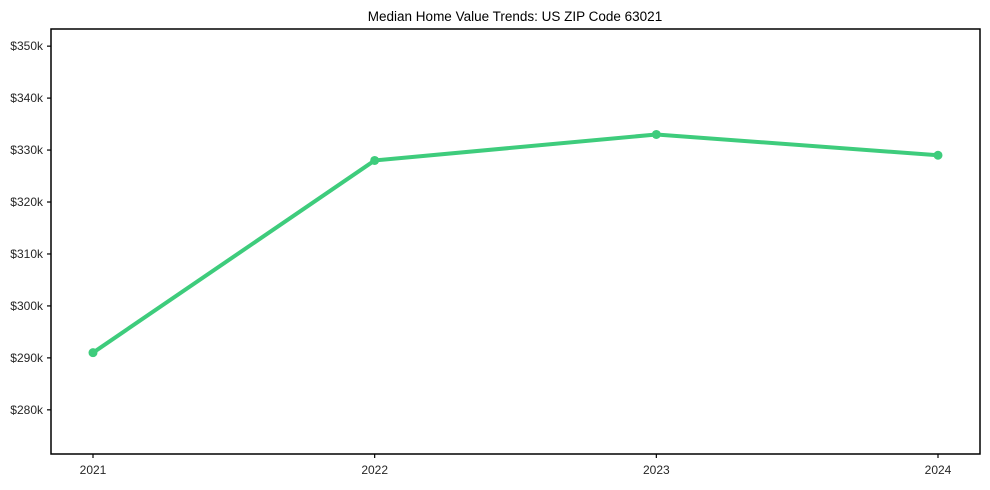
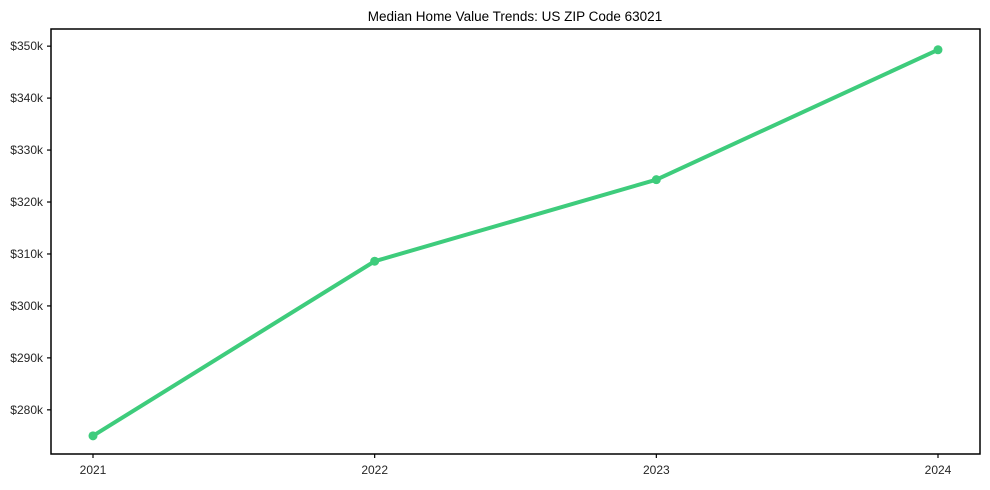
2021: $291k -> $275k
2022: $328k -> $309k
2023: $333k -> $324k
2024: $329k -> $349k
